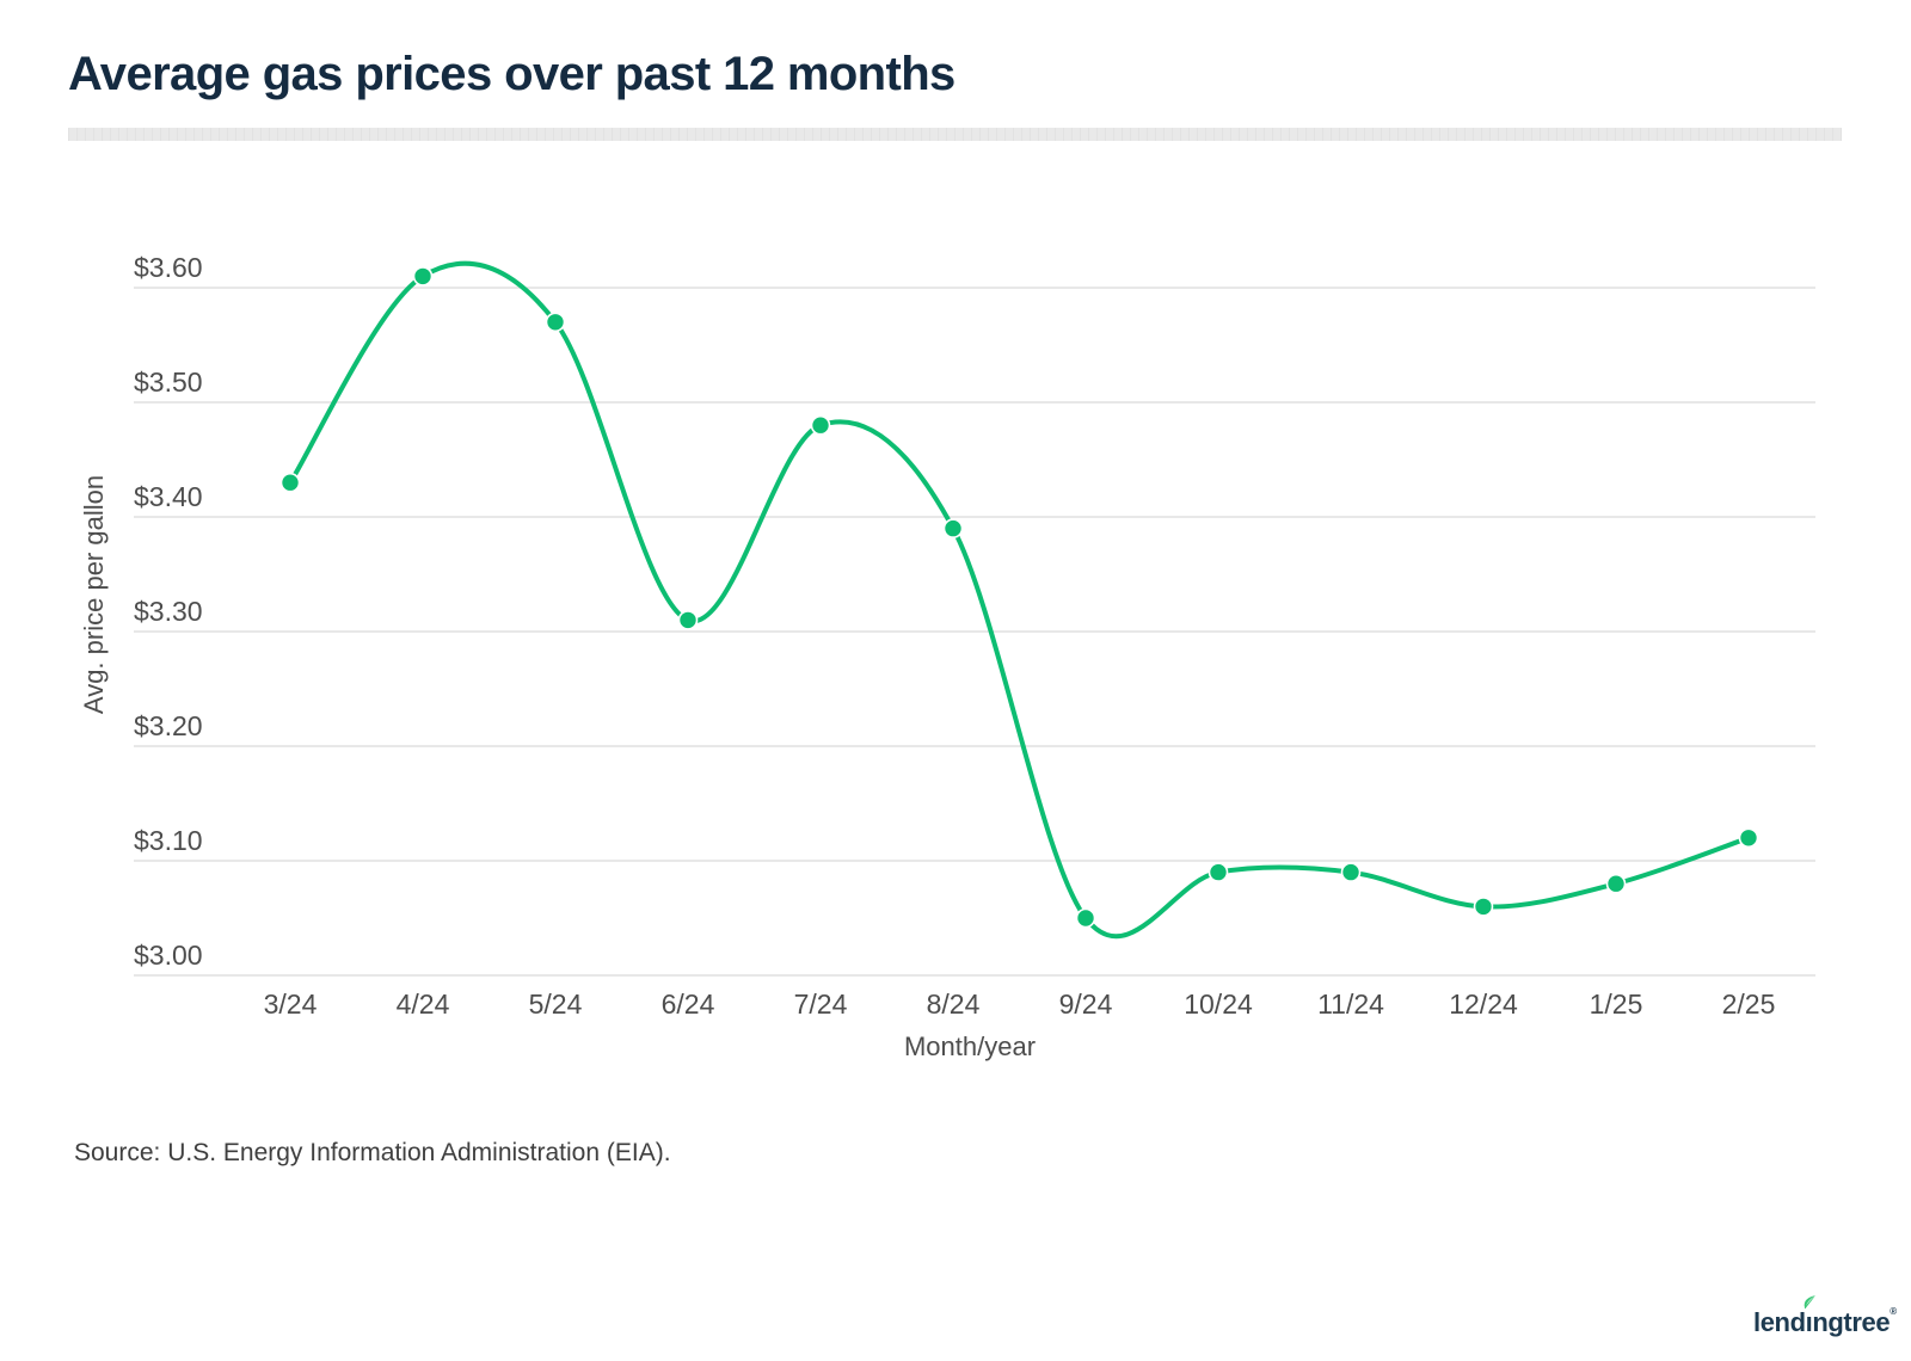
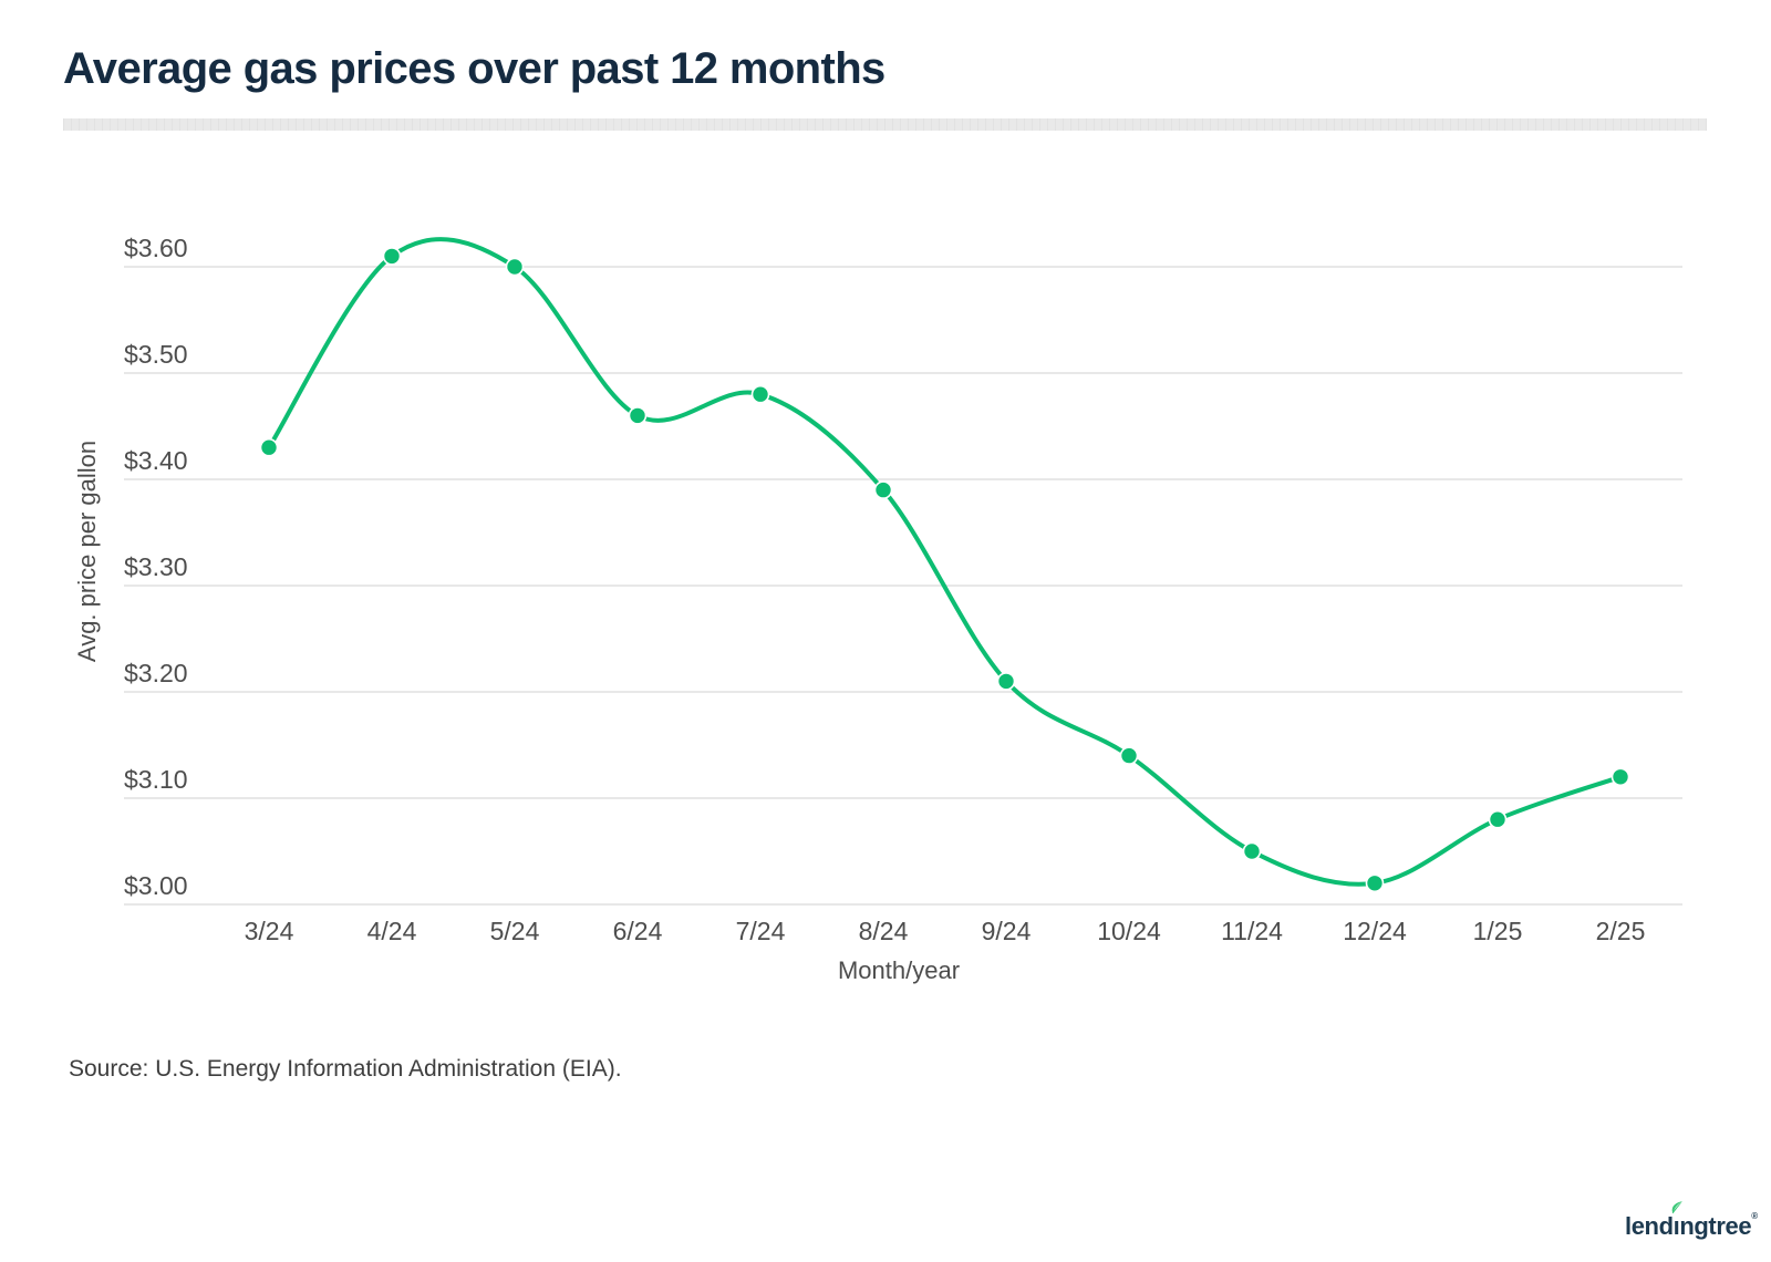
5/24: $3.57 -> $3.60
6/24: $3.31 -> $3.46
9/24: $3.05 -> $3.21
10/24: $3.09 -> $3.14
11/24: $3.09 -> $3.05
12/24: $3.06 -> $3.02
